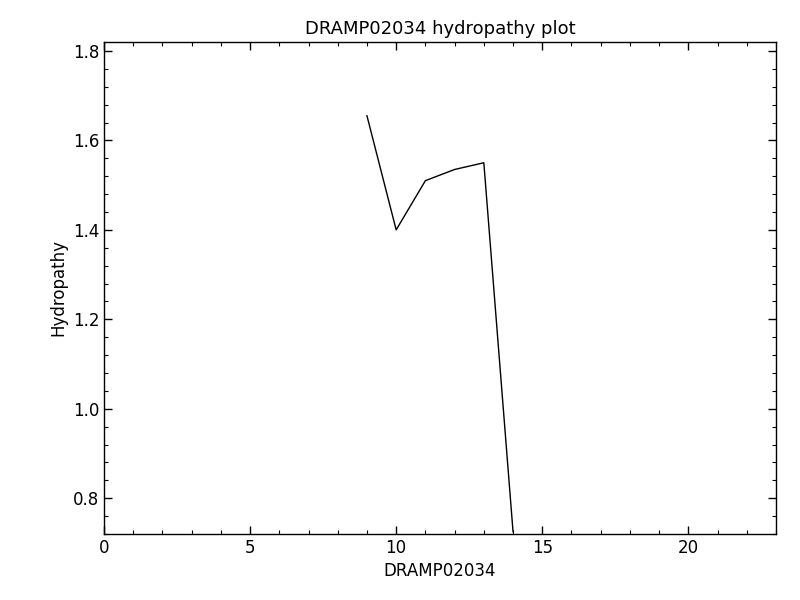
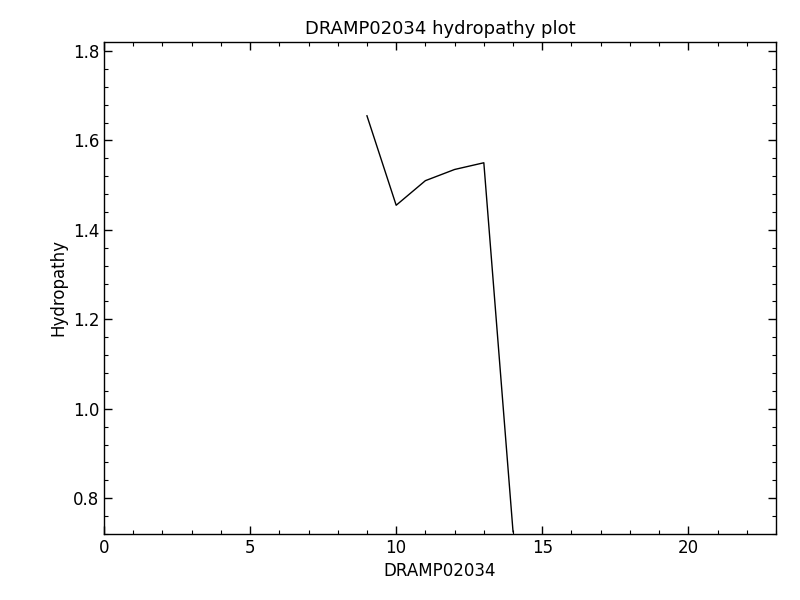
10: 1.400 -> 1.455
